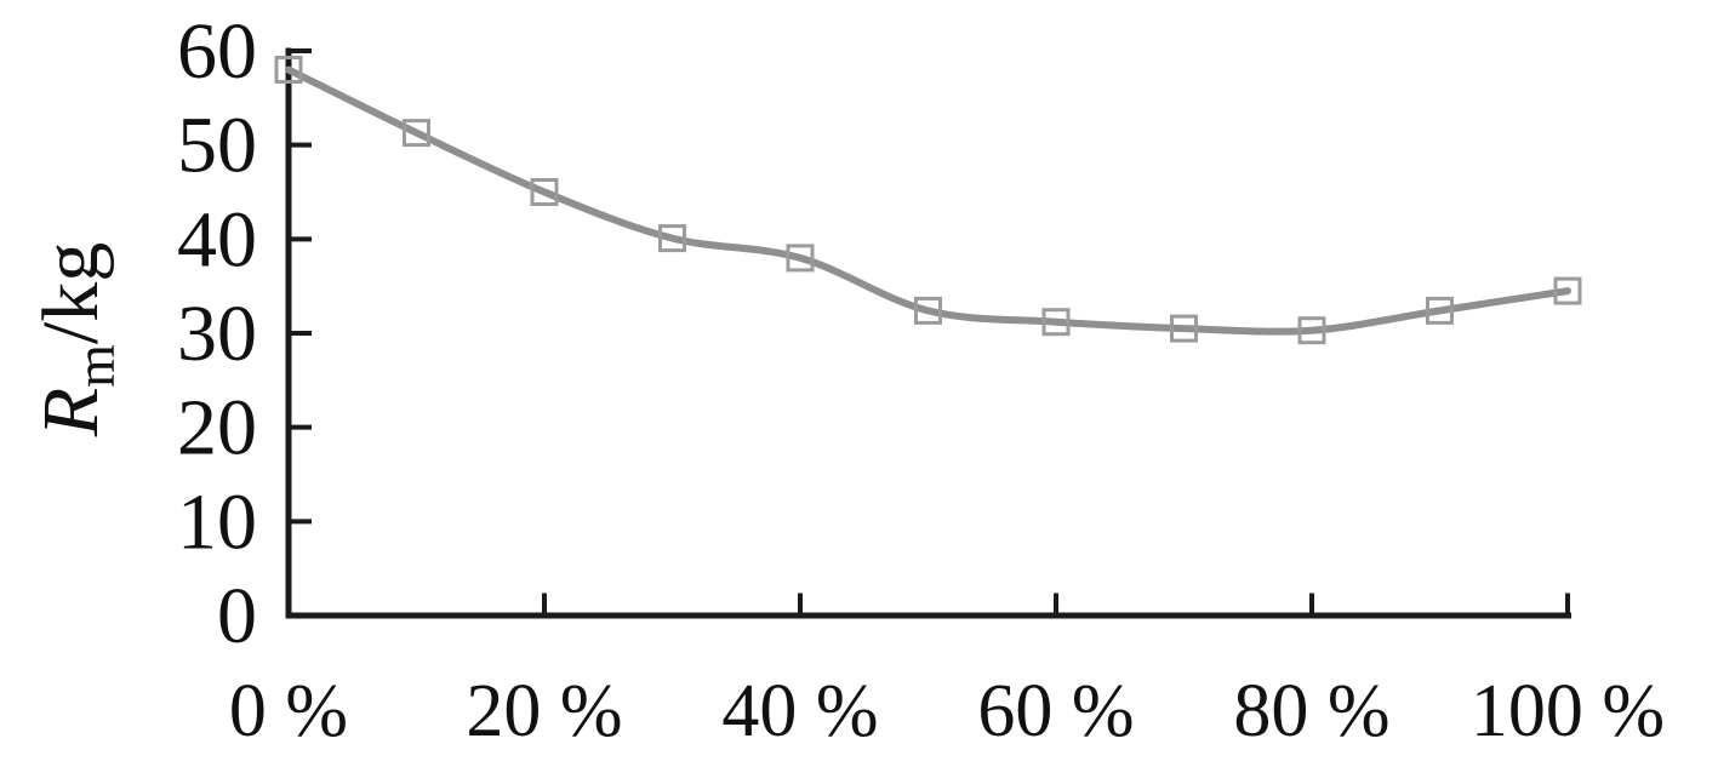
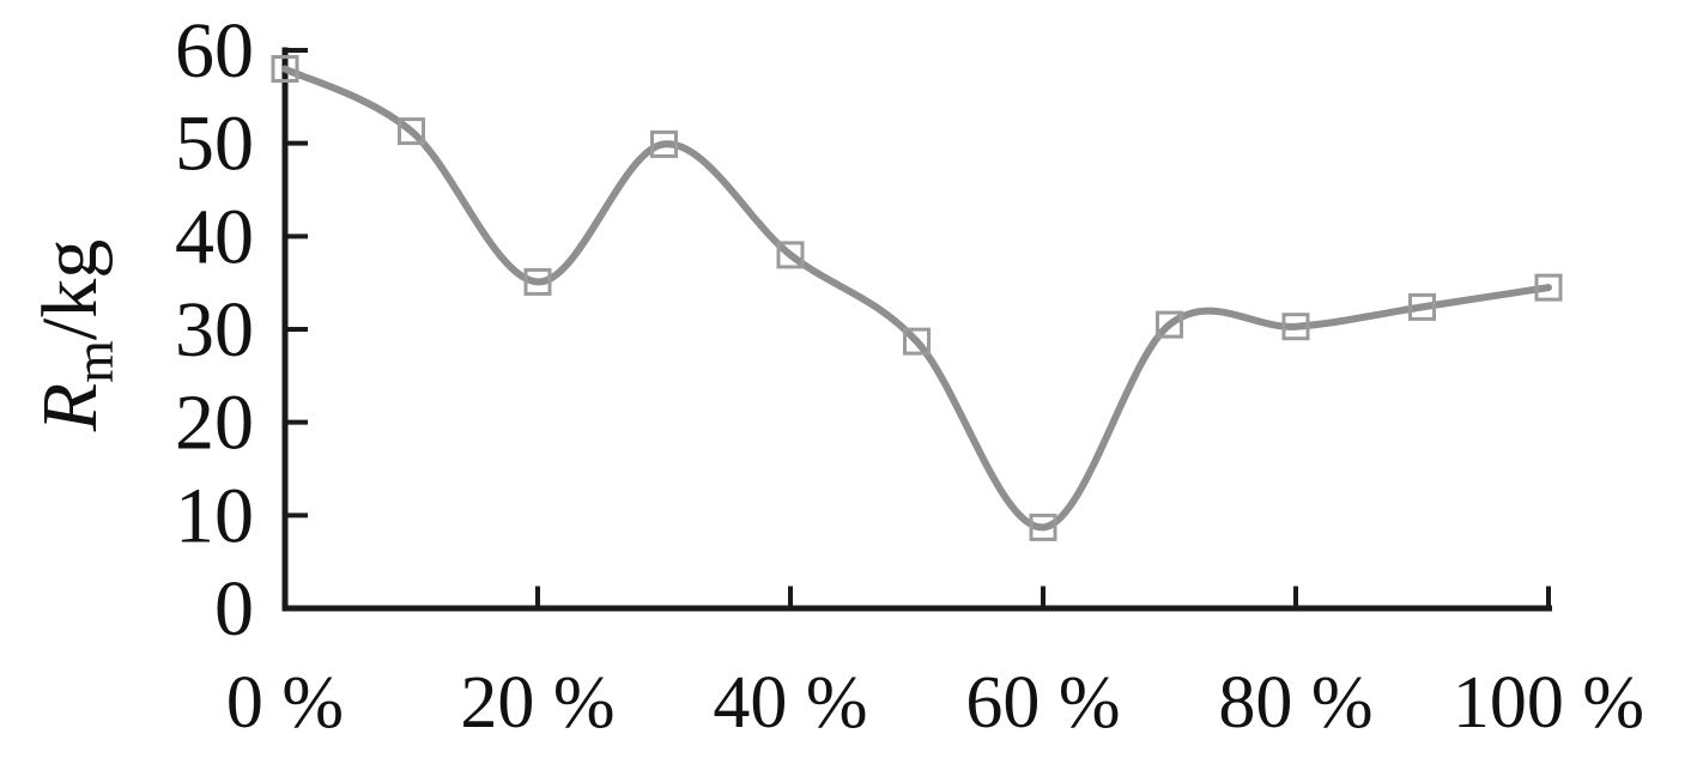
20: 45.0% -> 35.1%
30: 40.1% -> 49.9%
50: 32.4% -> 28.7%
60: 31.2% -> 8.7%
